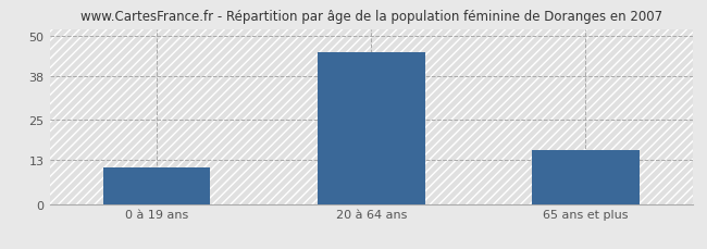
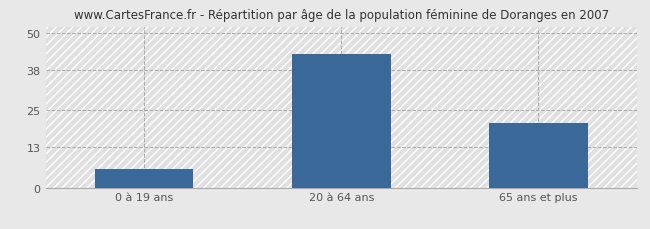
0 à 19 ans: 11 -> 6
20 à 64 ans: 45 -> 43
65 ans et plus: 16 -> 21
